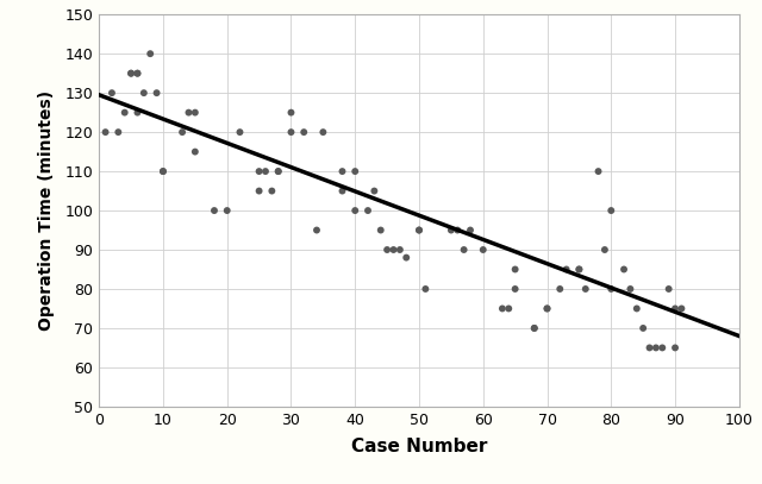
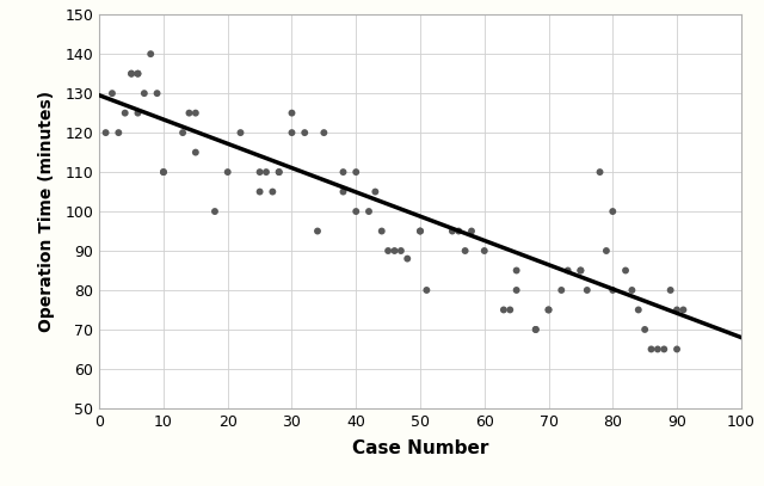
20: 100 -> 110
